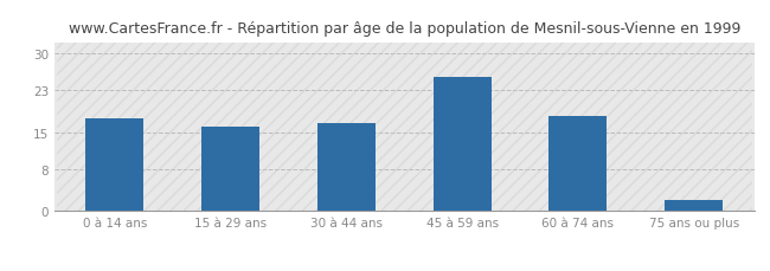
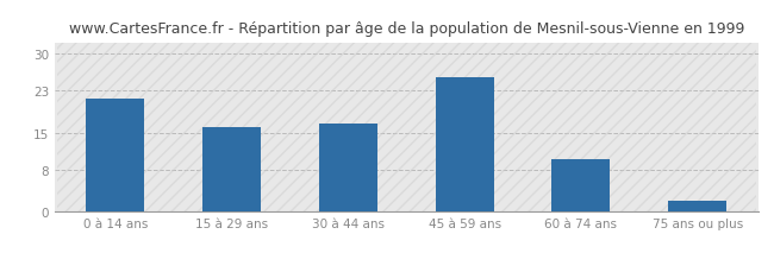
0 à 14 ans: 17.5 -> 21.5
60 à 74 ans: 18.0 -> 10.0
